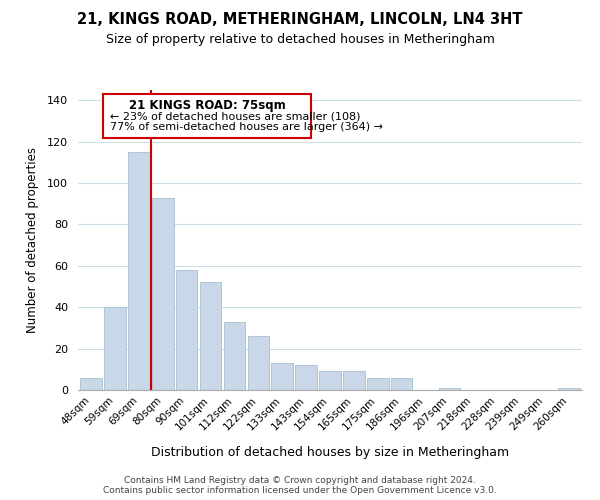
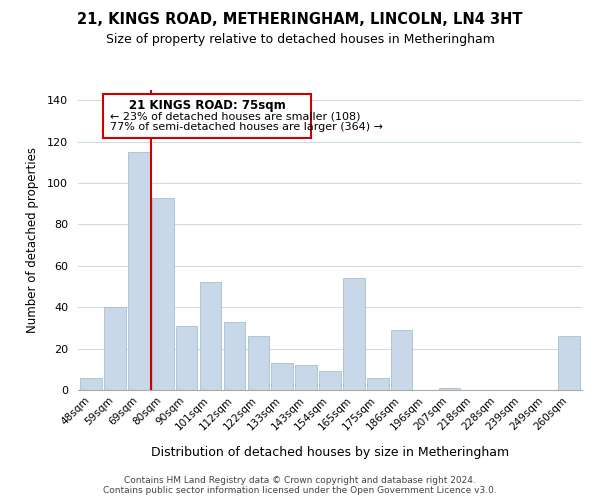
90sqm: 58 -> 31
165sqm: 9 -> 54
186sqm: 6 -> 29
260sqm: 1 -> 26
